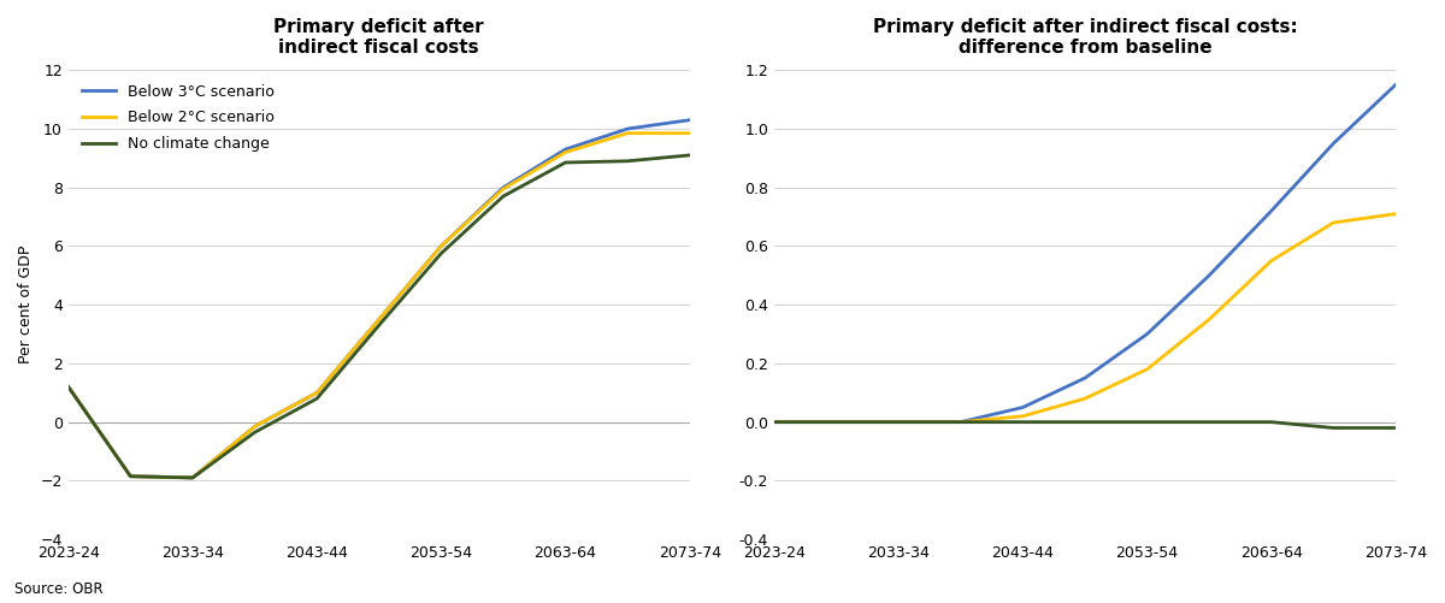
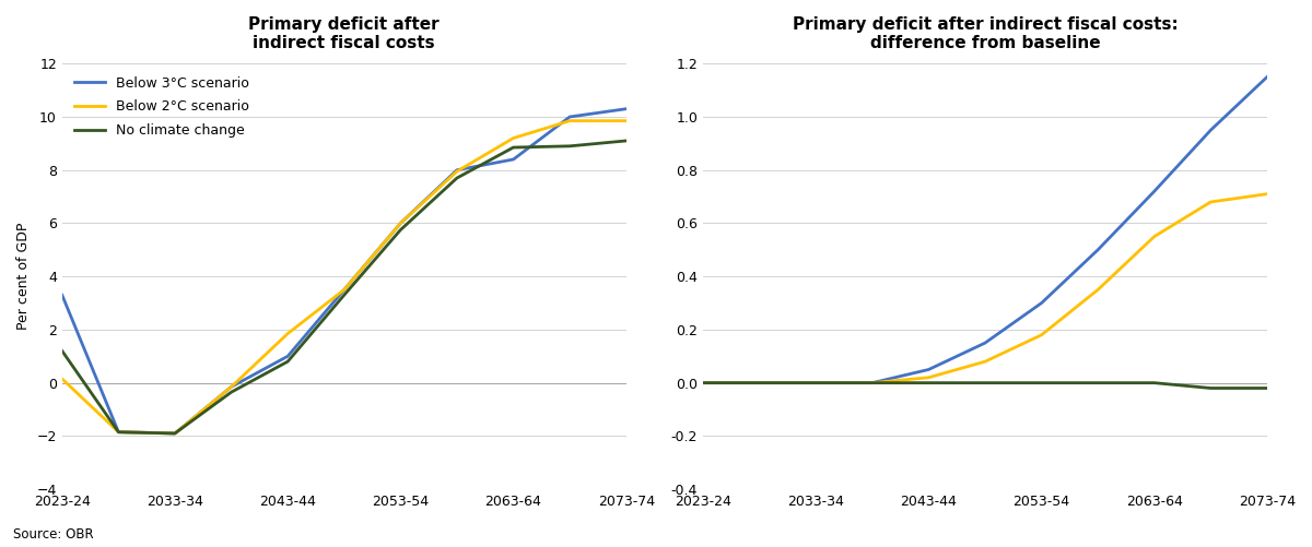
Primary deficit after indirect fiscal costs/Below 3°C scenario/2023-24: 1.20 -> 3.30
Primary deficit after indirect fiscal costs/Below 2°C scenario/2023-24: 1.20 -> 0.15
Primary deficit after indirect fiscal costs/Below 2°C scenario/2043-44: 1.00 -> 1.85
Primary deficit after indirect fiscal costs/Below 3°C scenario/2063-64: 9.30 -> 8.40
